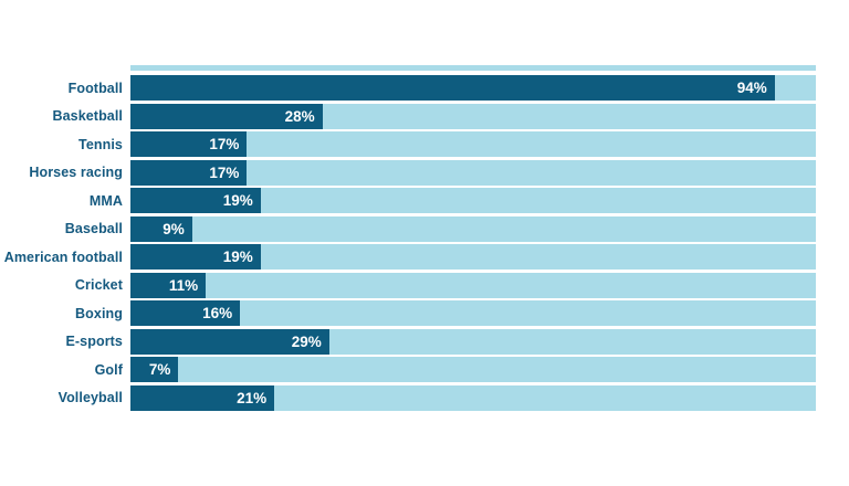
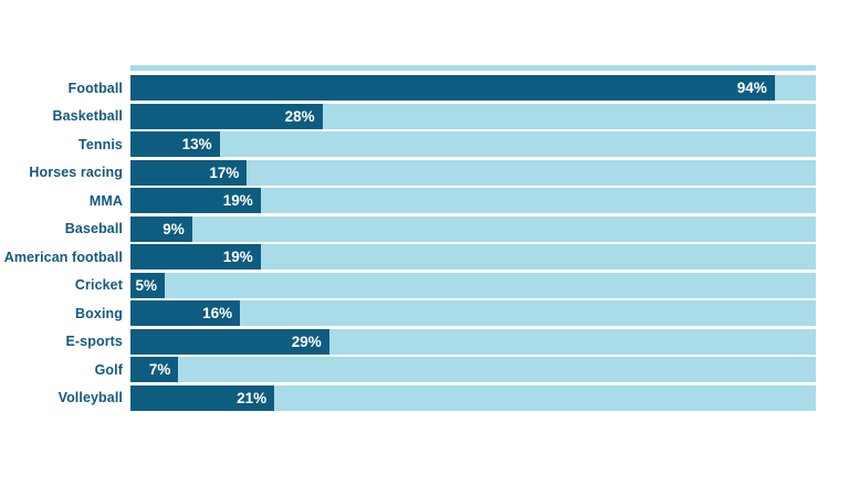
Tennis: 17% -> 13%
Cricket: 11% -> 5%
